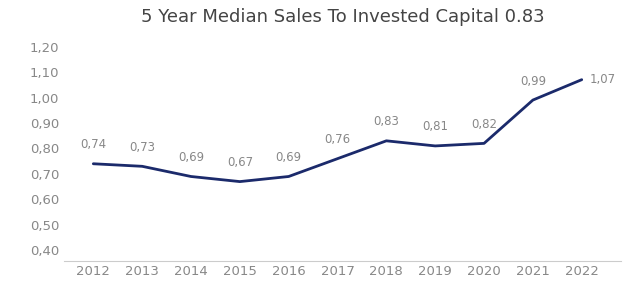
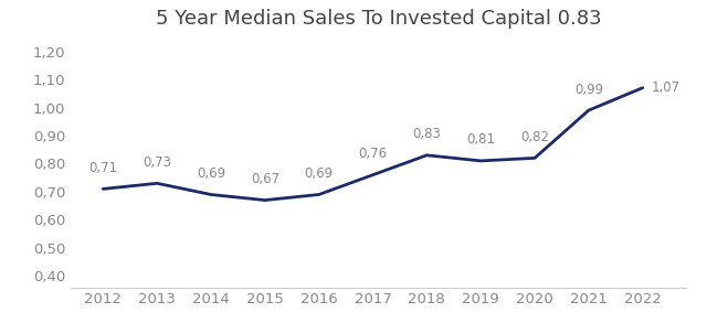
2012: 0,74 -> 0,71
